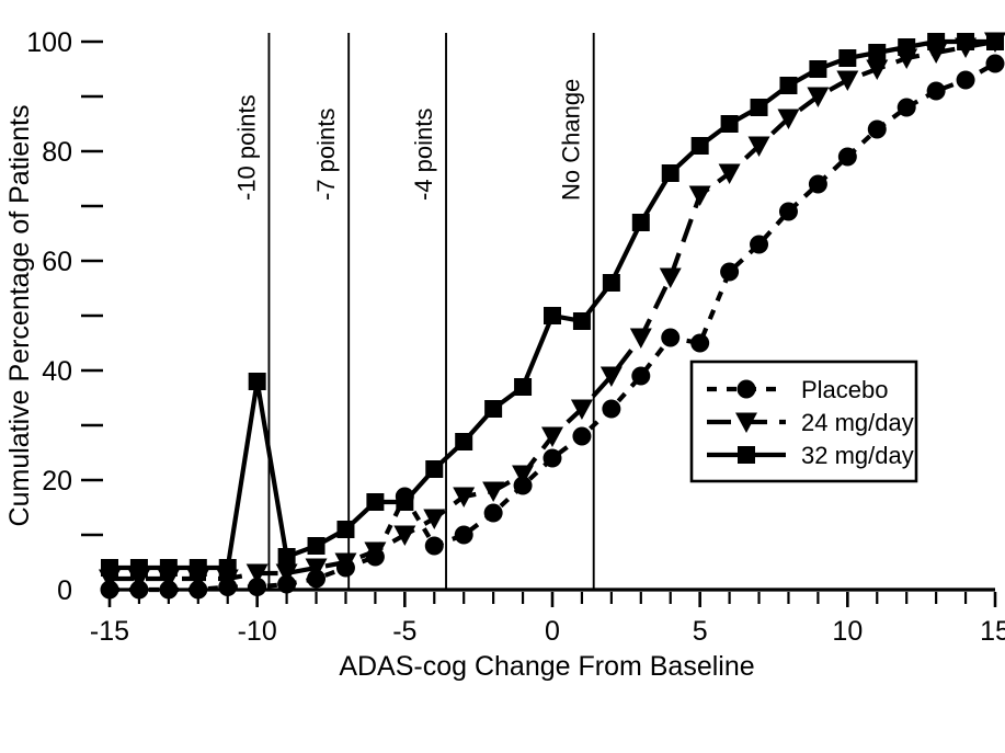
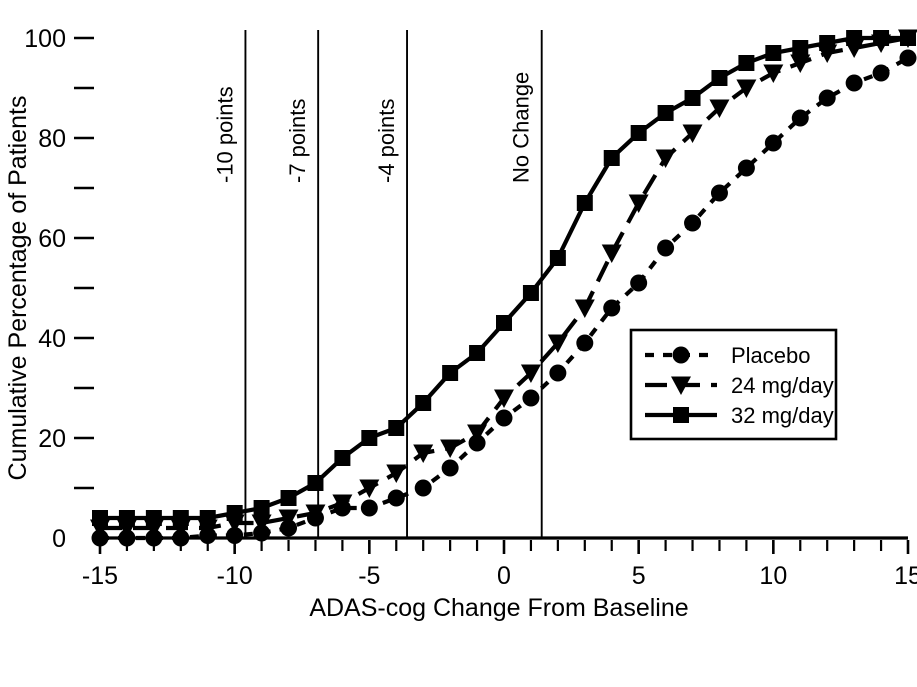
32 mg/day/-10: 38 -> 5
Placebo/-5: 17 -> 6
32 mg/day/-5: 16 -> 20
32 mg/day/0: 50 -> 43
Placebo/5: 45 -> 51
24 mg/day/5: 72 -> 67
